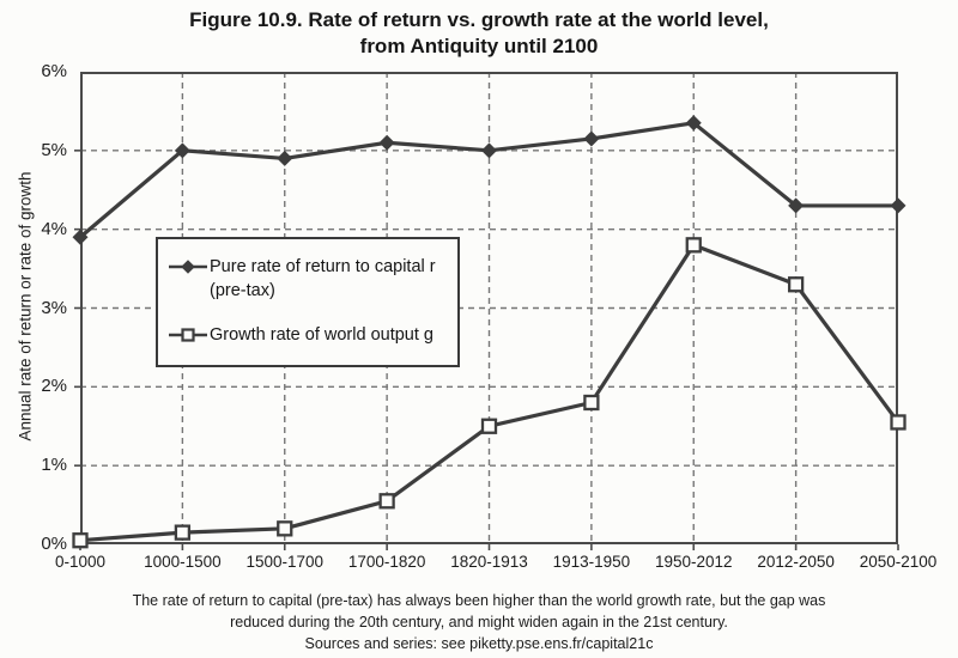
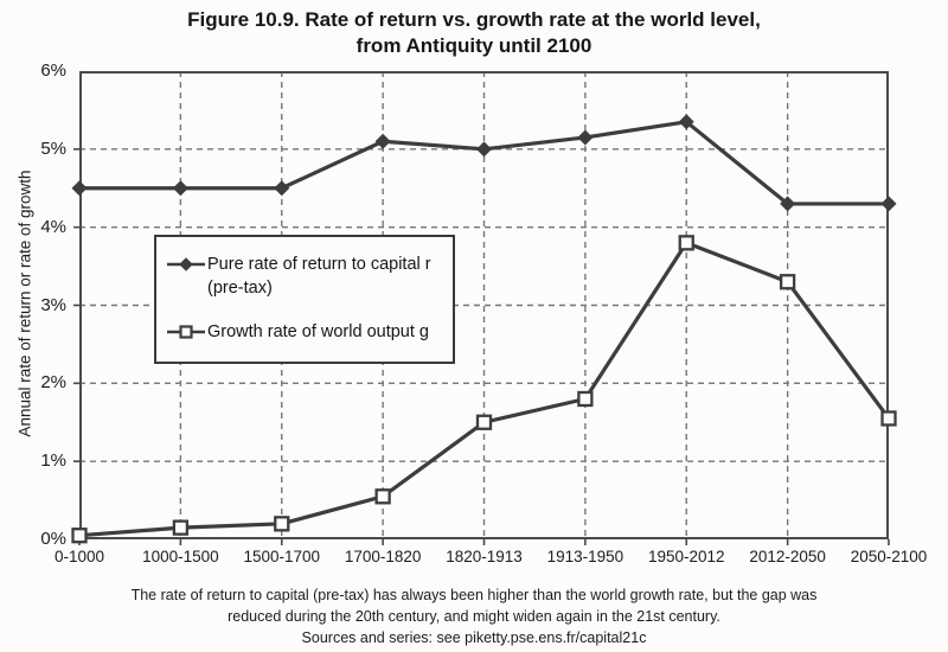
Pure rate of return to capital r (pre-tax)/0-1000: 3.9% -> 4.5%
Pure rate of return to capital r (pre-tax)/1000-1500: 5.0% -> 4.5%
Pure rate of return to capital r (pre-tax)/1500-1700: 4.9% -> 4.5%
